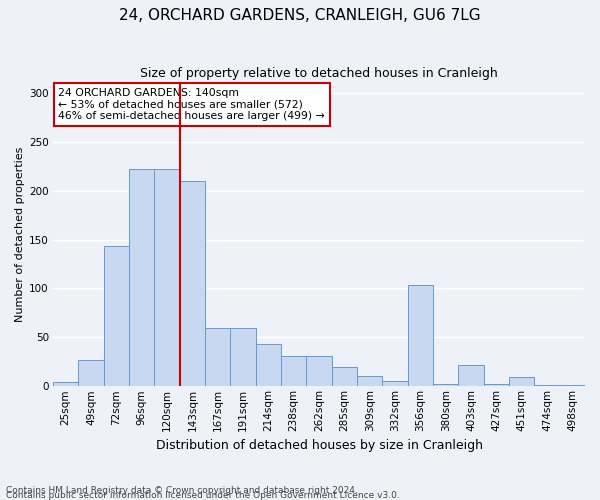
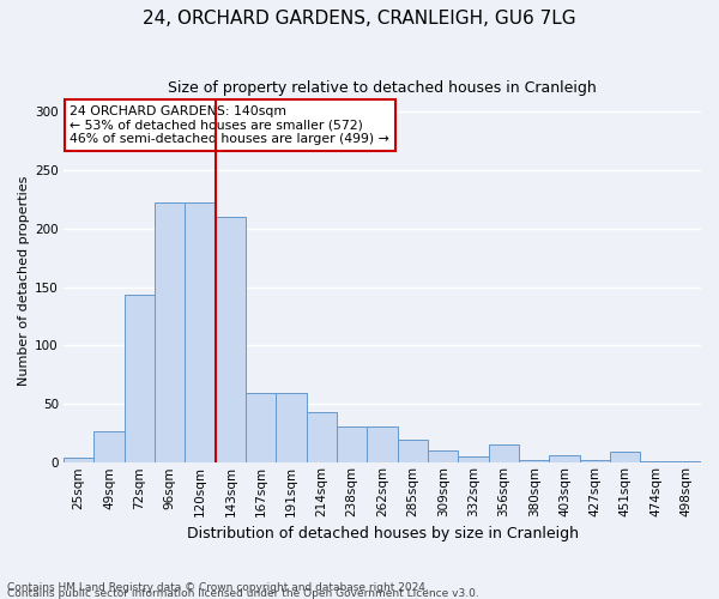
356sqm: 104 -> 16
403sqm: 22 -> 6
